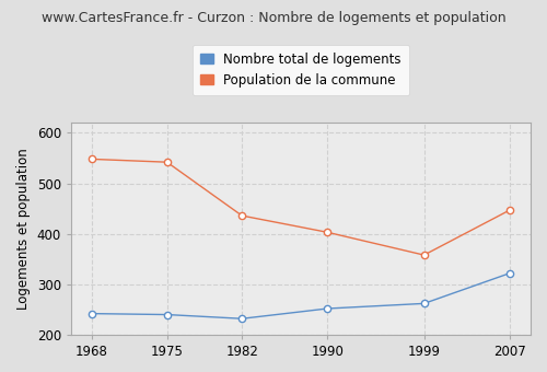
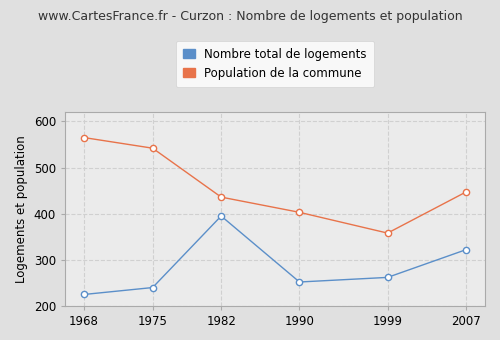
Nombre total de logements/1968: 242 -> 225
Population de la commune/1968: 548 -> 565
Nombre total de logements/1982: 232 -> 395
